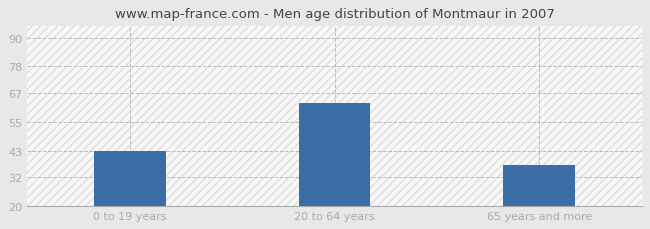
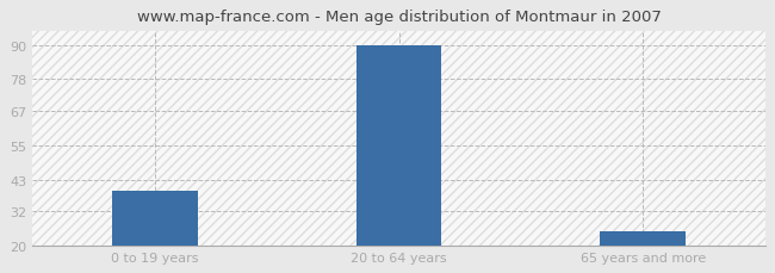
0 to 19 years: 43 -> 39
20 to 64 years: 63 -> 90
65 years and more: 37 -> 25
